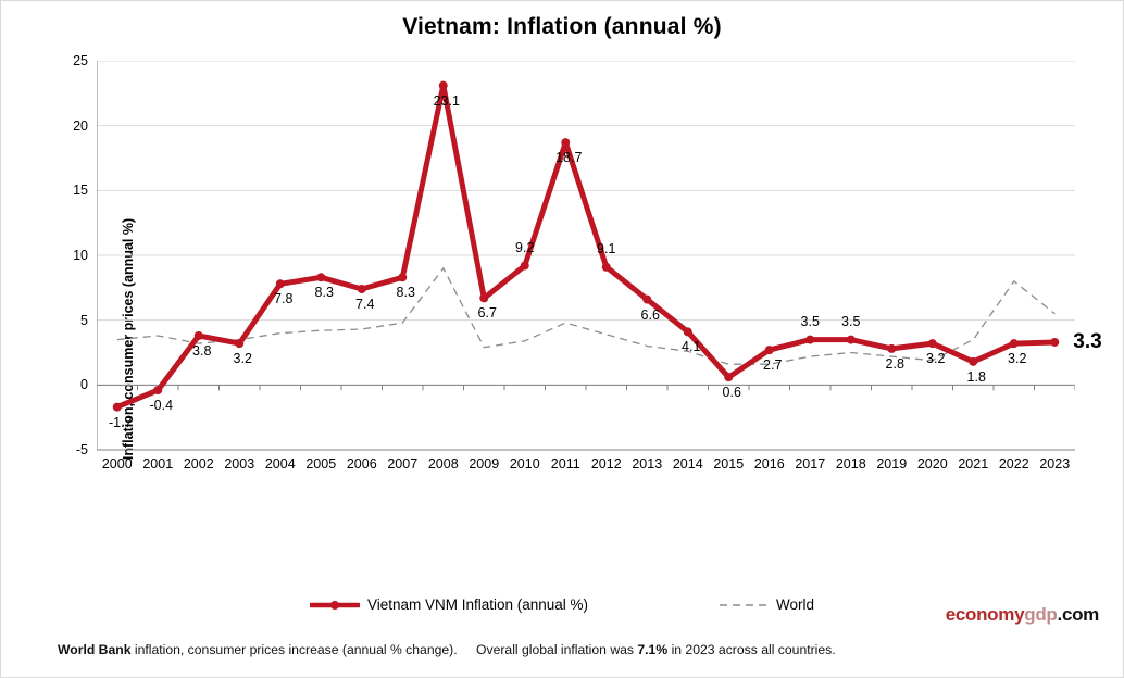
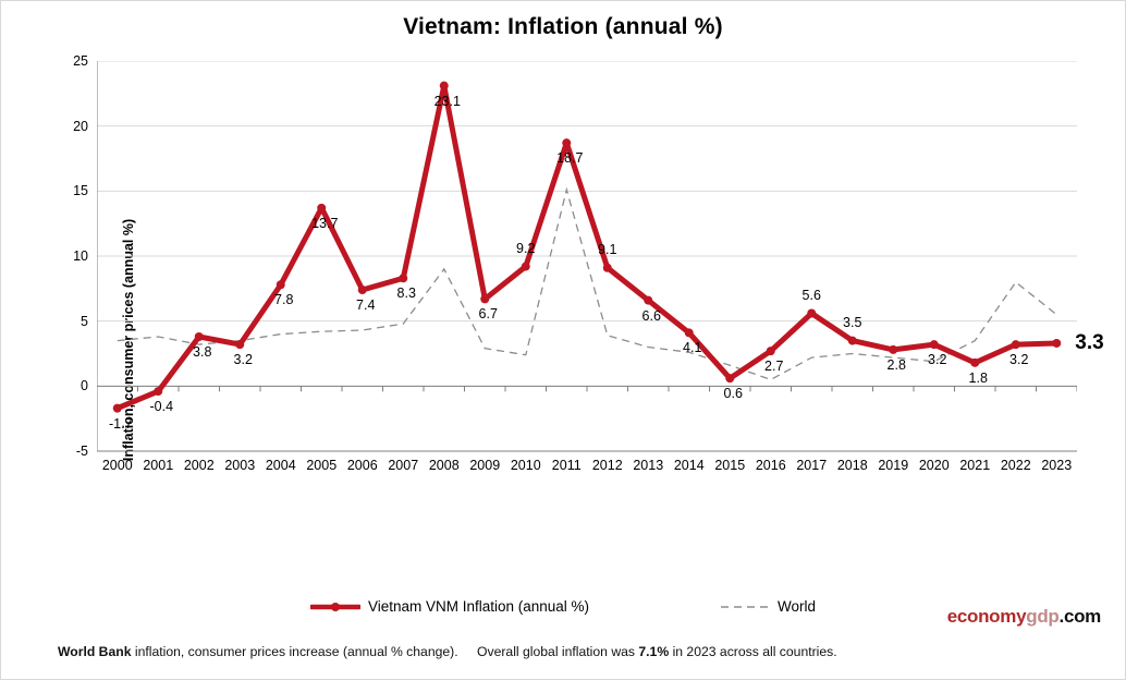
Vietnam VNM Inflation (annual %)/2005: 8.3 -> 13.7
World/2010: 3.4 -> 2.4
World/2011: 4.8 -> 15.1
World/2016: 1.6 -> 0.5
Vietnam VNM Inflation (annual %)/2017: 3.5 -> 5.6
